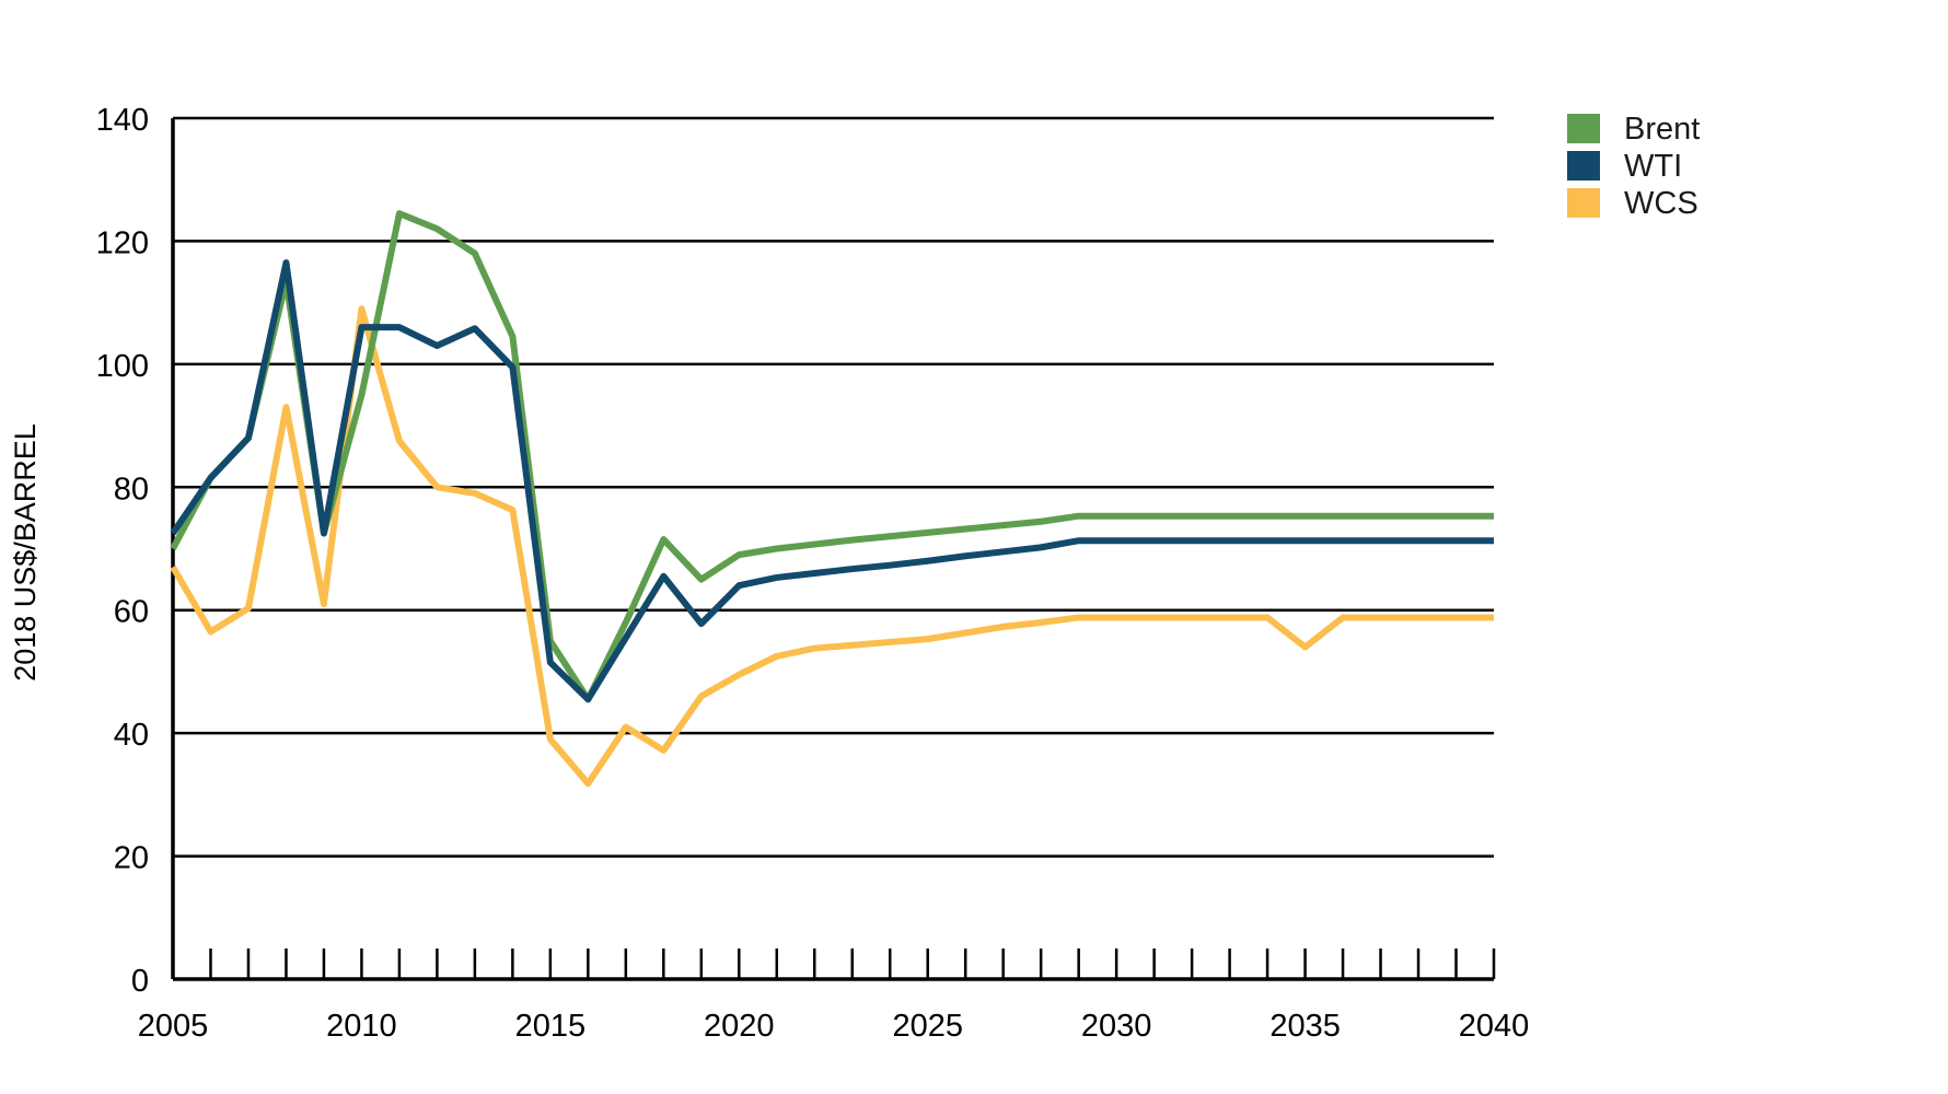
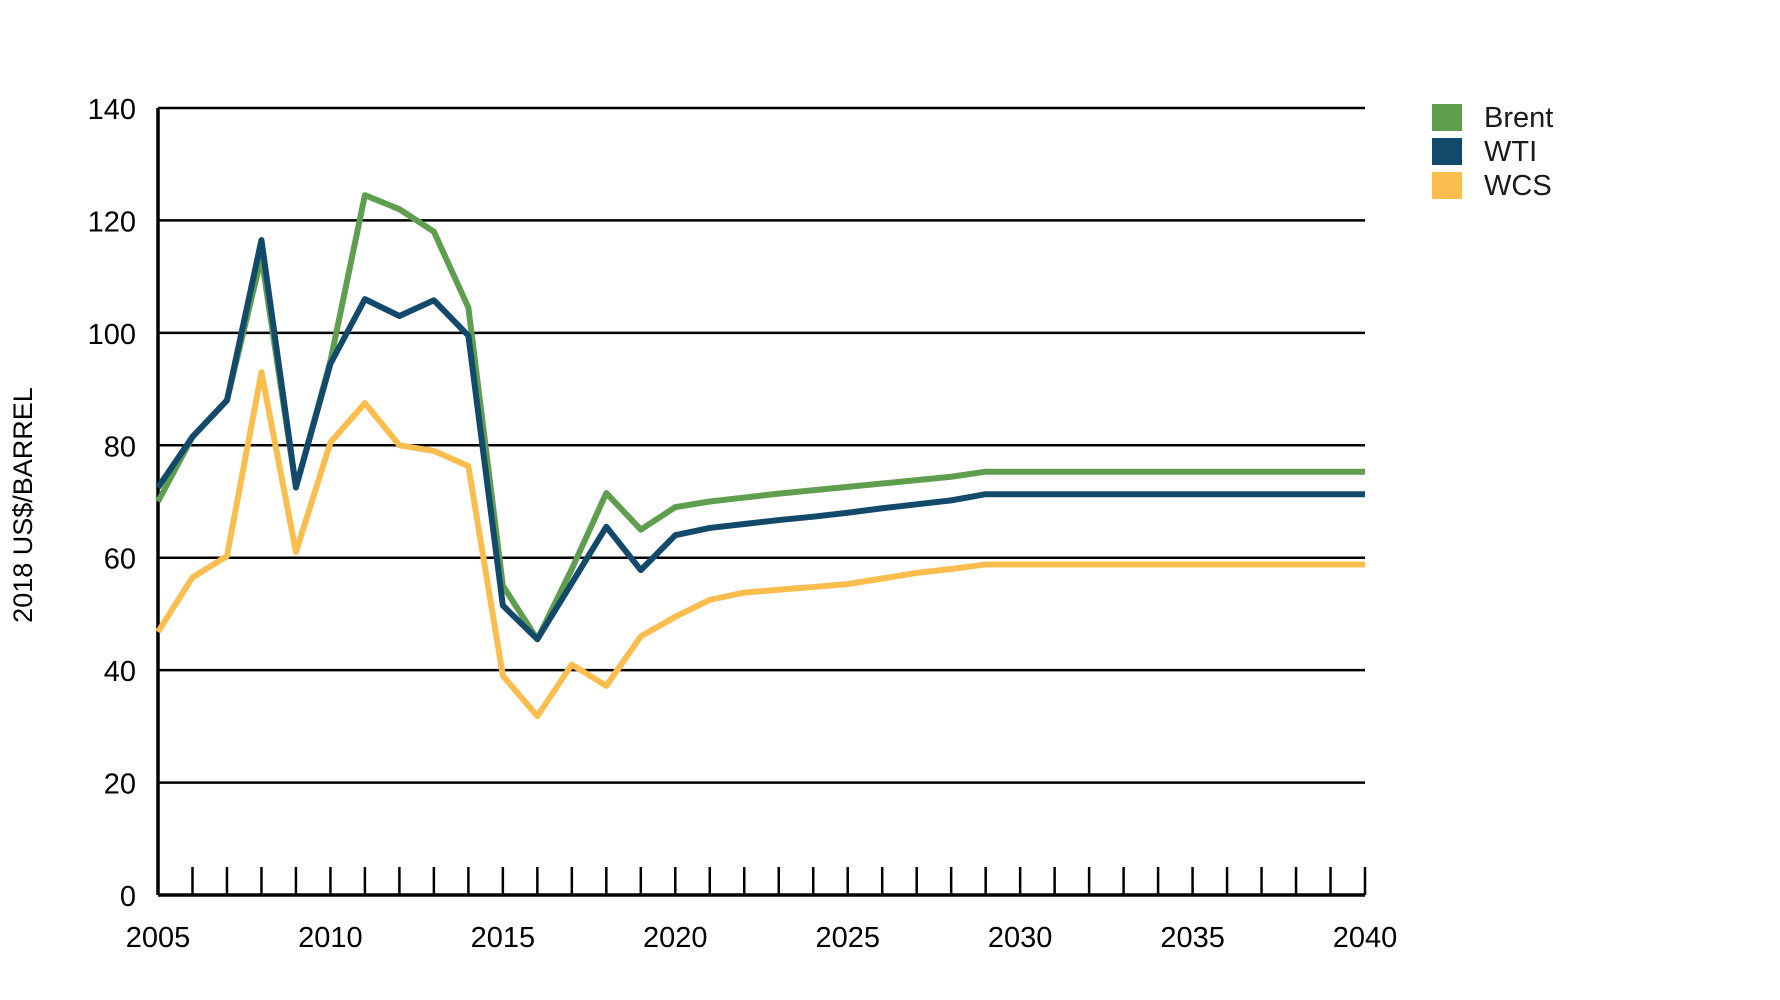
WCS/2005: 67 -> 47
WTI/2010: 106 -> 94
WCS/2010: 109 -> 80
WCS/2035: 54 -> 59
